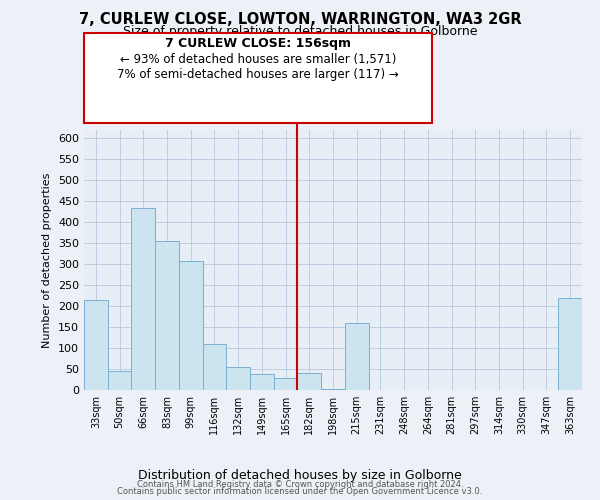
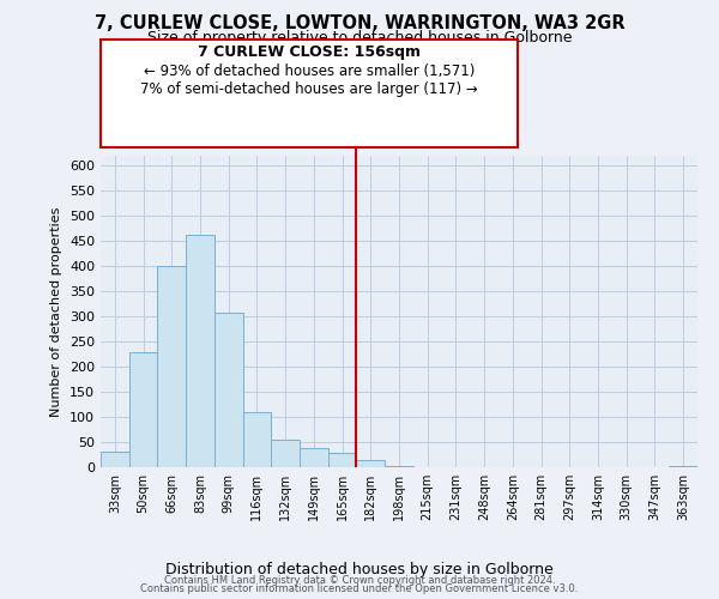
33sqm: 215 -> 30
50sqm: 45 -> 228
66sqm: 435 -> 400
83sqm: 355 -> 462
182sqm: 40 -> 14
215sqm: 160 -> 1
363sqm: 220 -> 3
